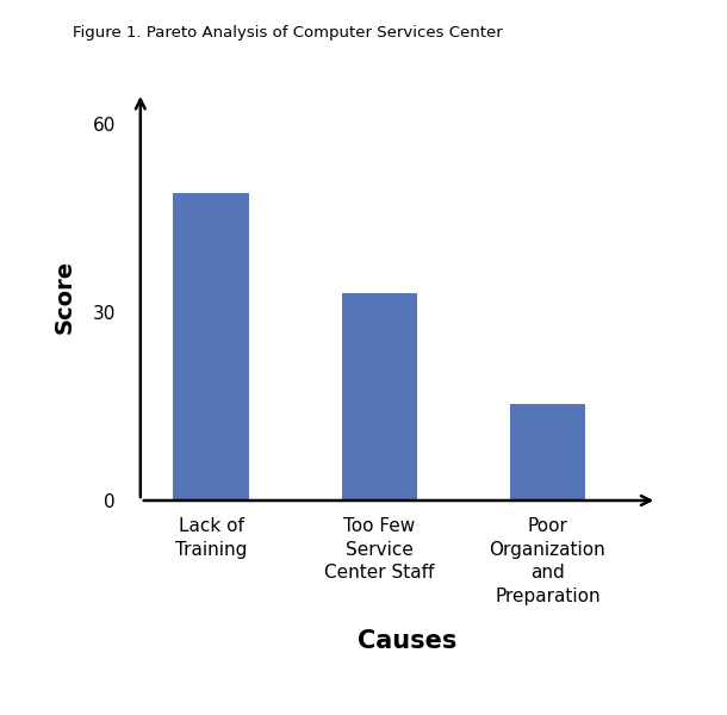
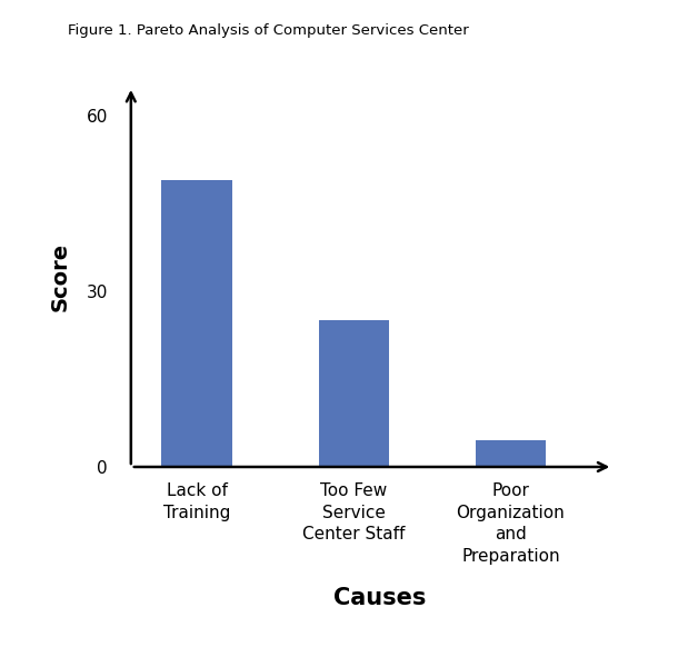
Too Few Service Center Staff: 33.0 -> 25.0
Poor Organization and Preparation: 15.4 -> 4.5
